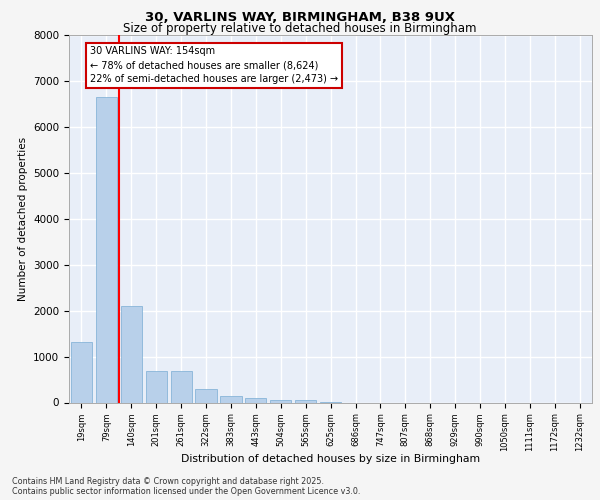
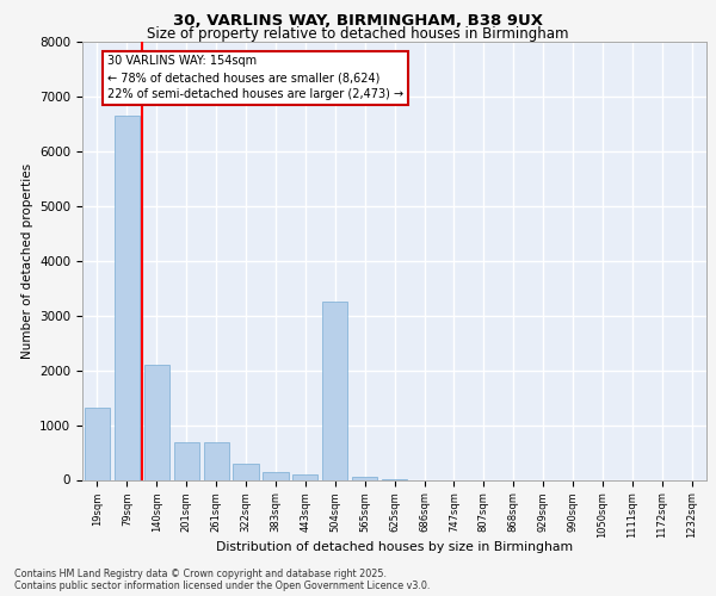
504sqm: 60 -> 3250
